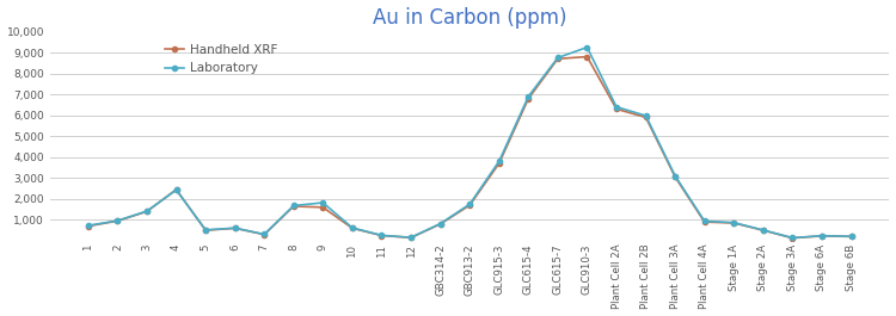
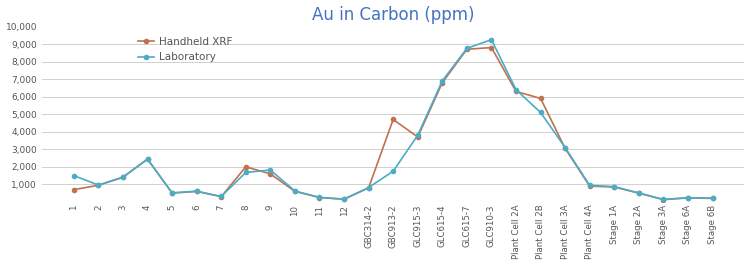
Laboratory/1: 700 -> 1,500
Handheld XRF/8: 1,600 -> 2,000
Handheld XRF/GBC913-2: 1,700 -> 4,700
Laboratory/Plant Cell 2B: 6,000 -> 5,100
